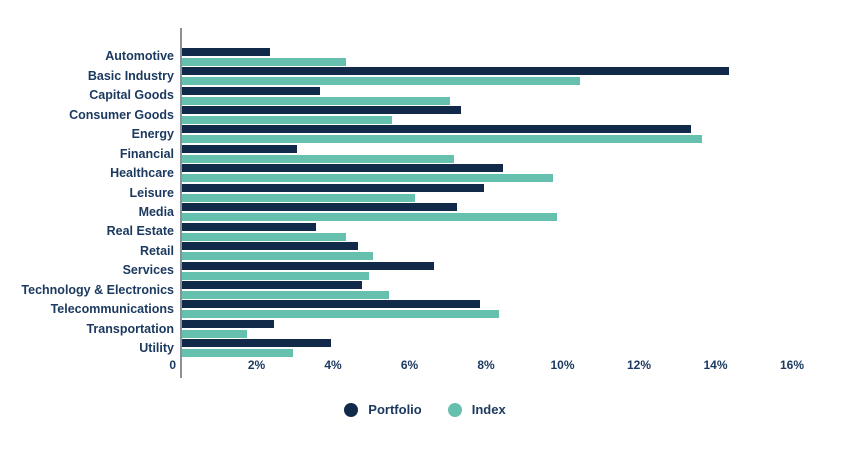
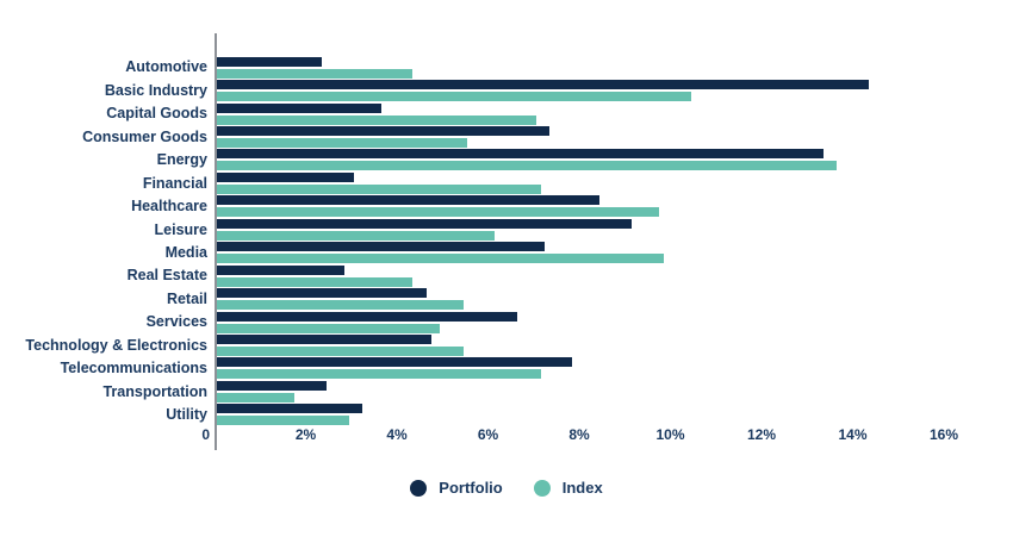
Portfolio/Leisure: 7.9% -> 9.1%
Portfolio/Real Estate: 3.5% -> 2.8%
Index/Retail: 5.0% -> 5.4%
Index/Telecommunications: 8.3% -> 7.1%
Portfolio/Utility: 3.9% -> 3.2%
